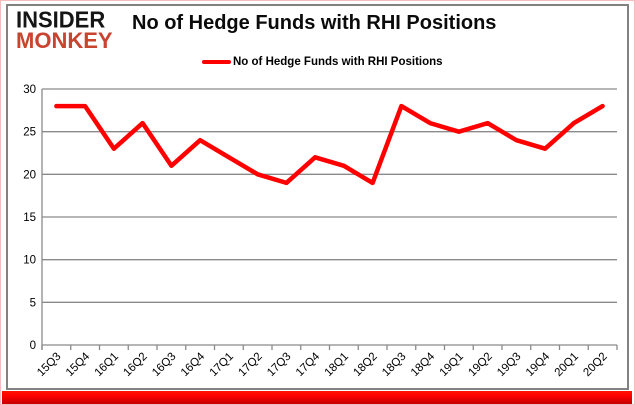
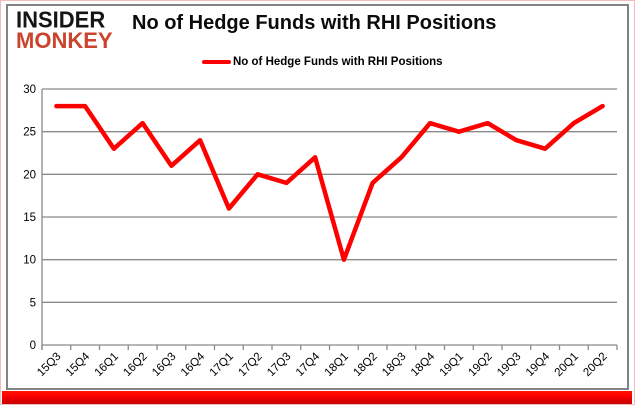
17Q1: 22 -> 16
18Q1: 21 -> 10
18Q3: 28 -> 22
